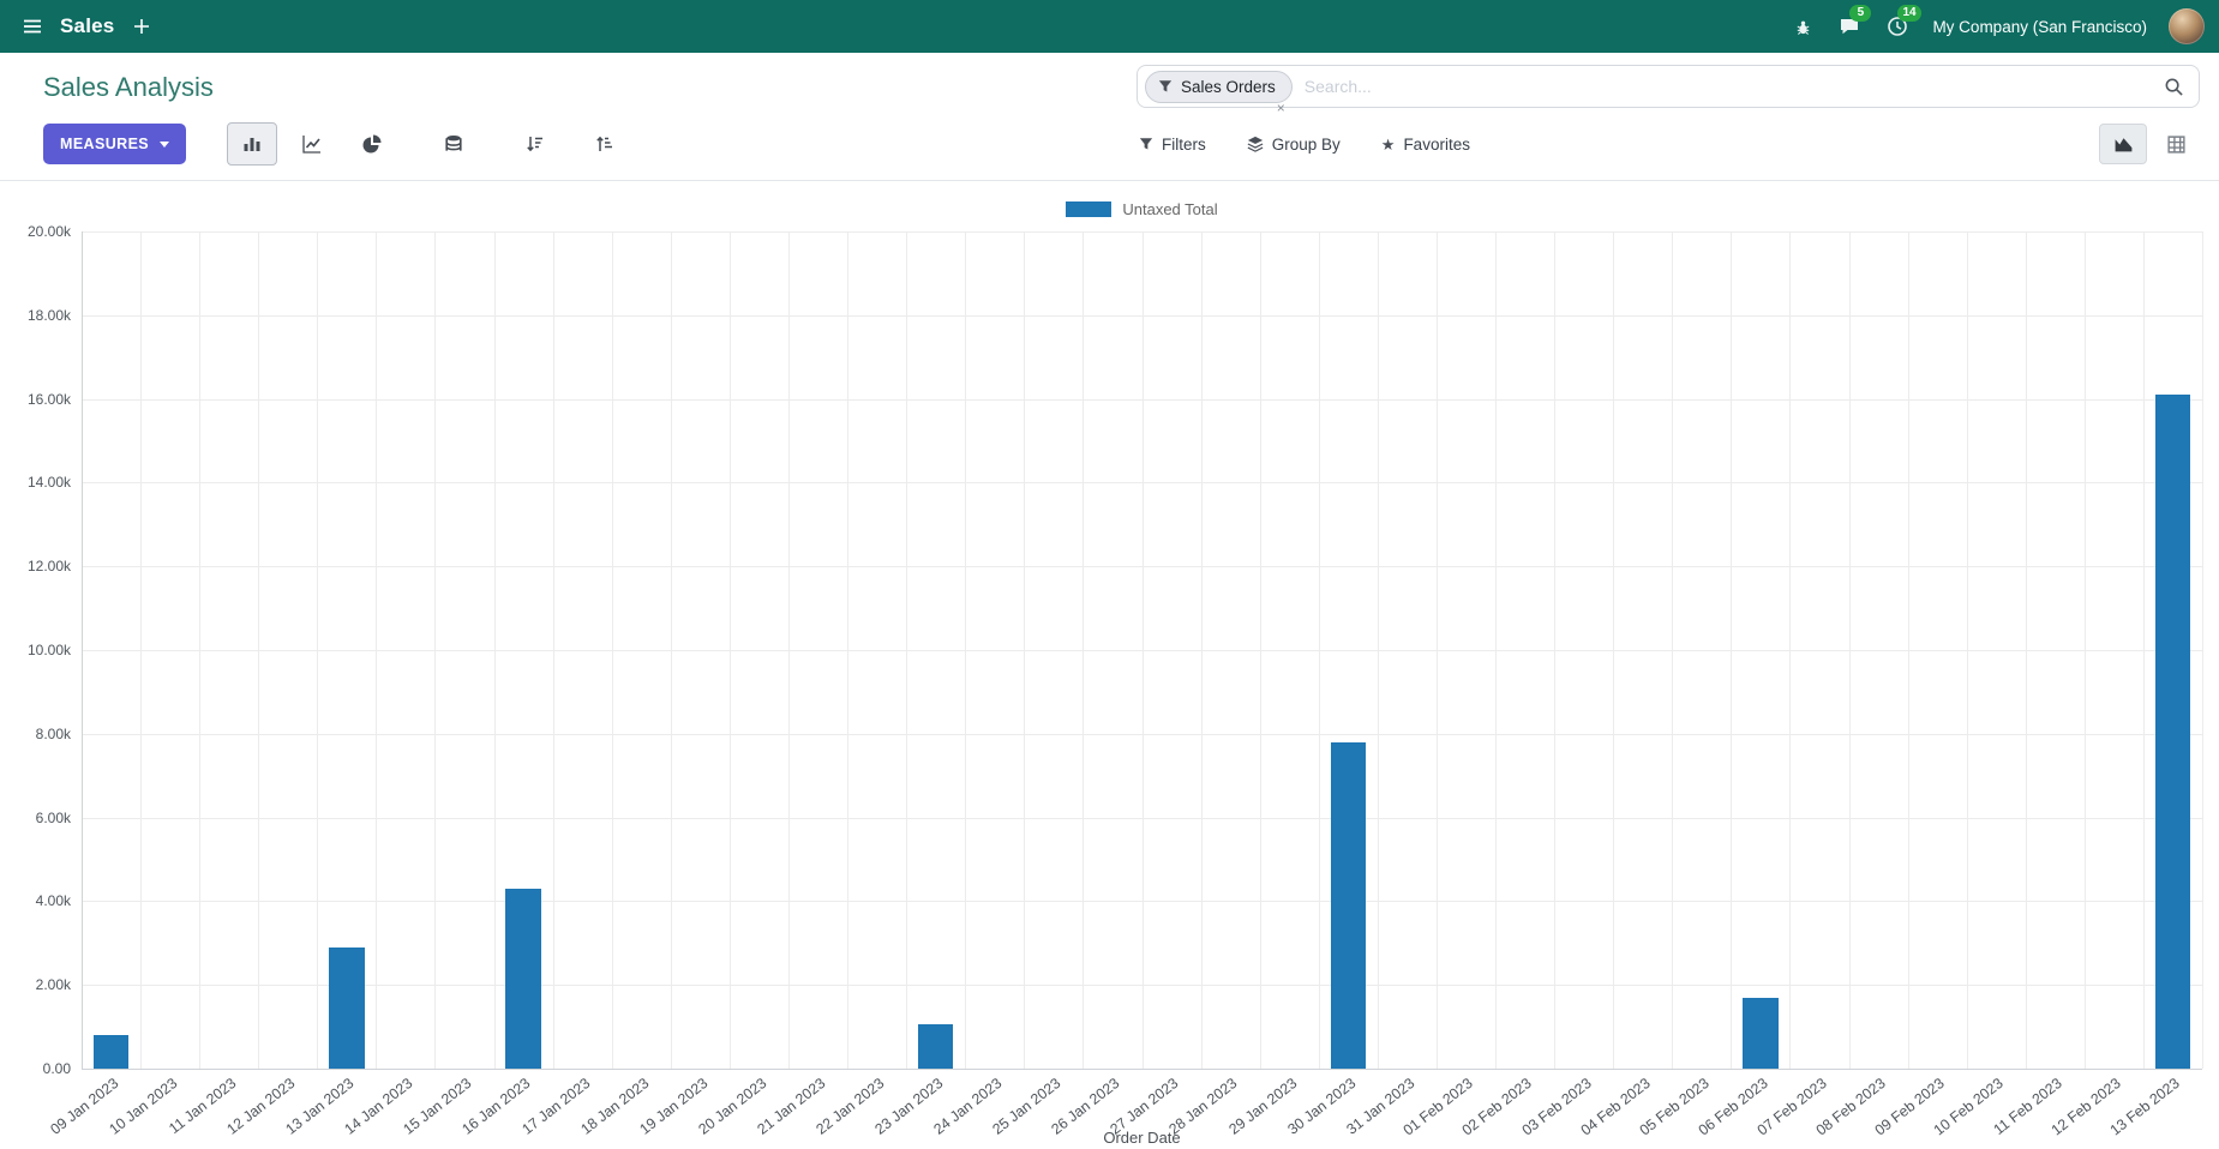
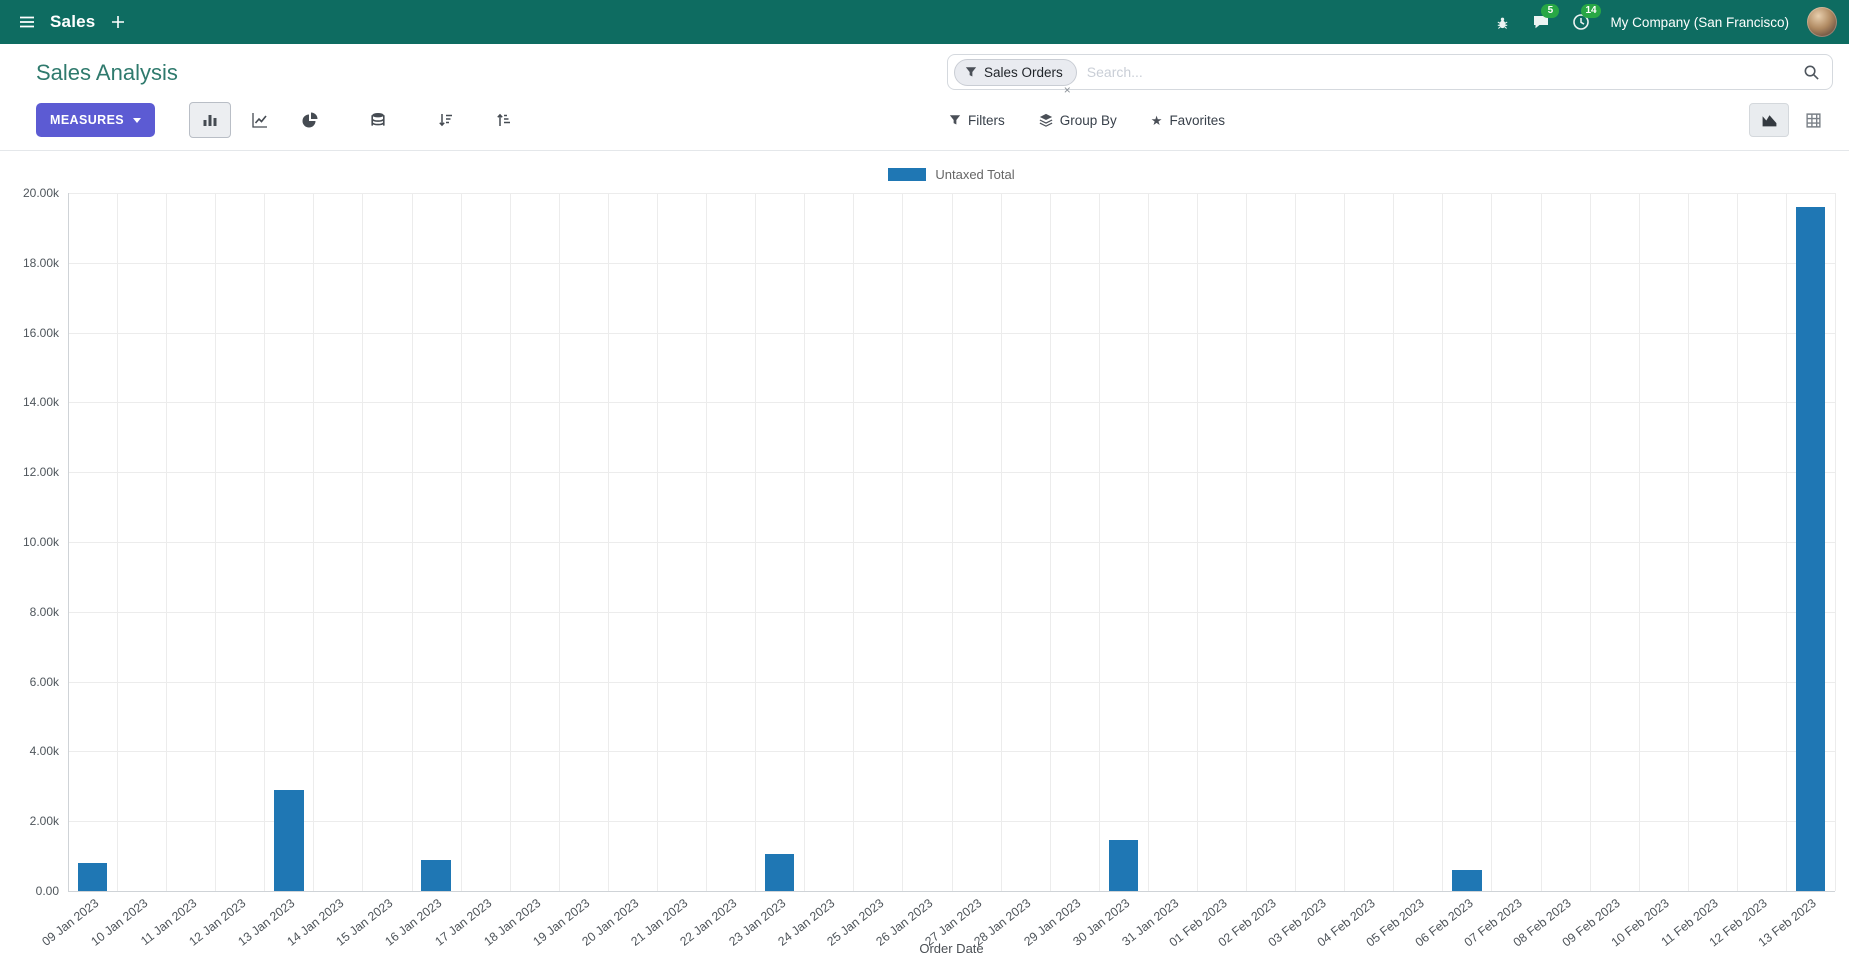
16 Jan 2023: 4.3k -> 0.9k
30 Jan 2023: 7.8k -> 1.4k
06 Feb 2023: 1.7k -> 0.6k
13 Feb 2023: 16.1k -> 19.6k
